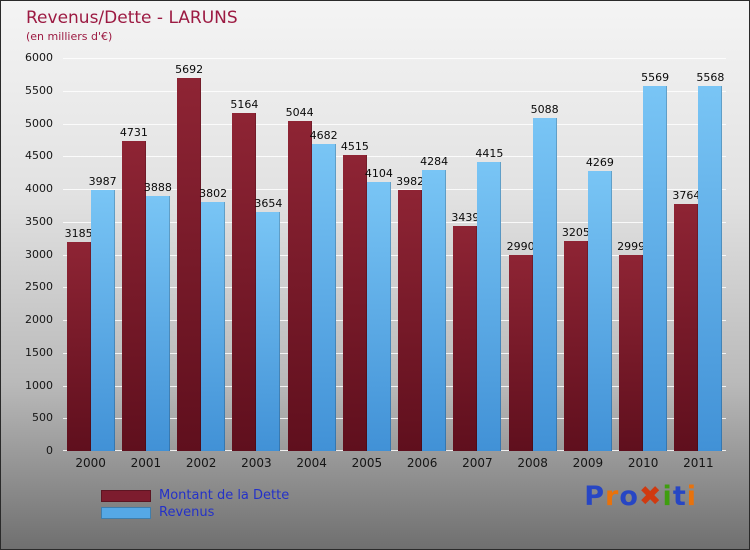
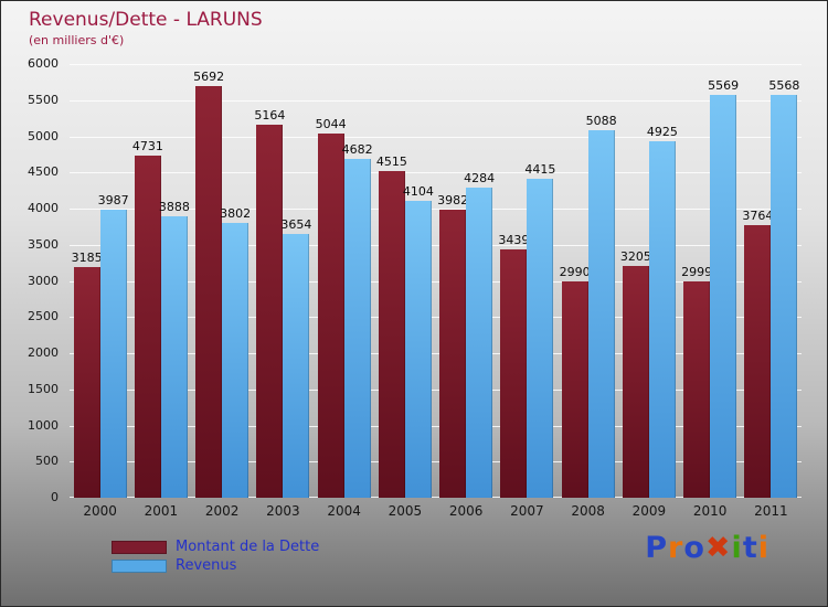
Revenus/2009: 4269 -> 4925
